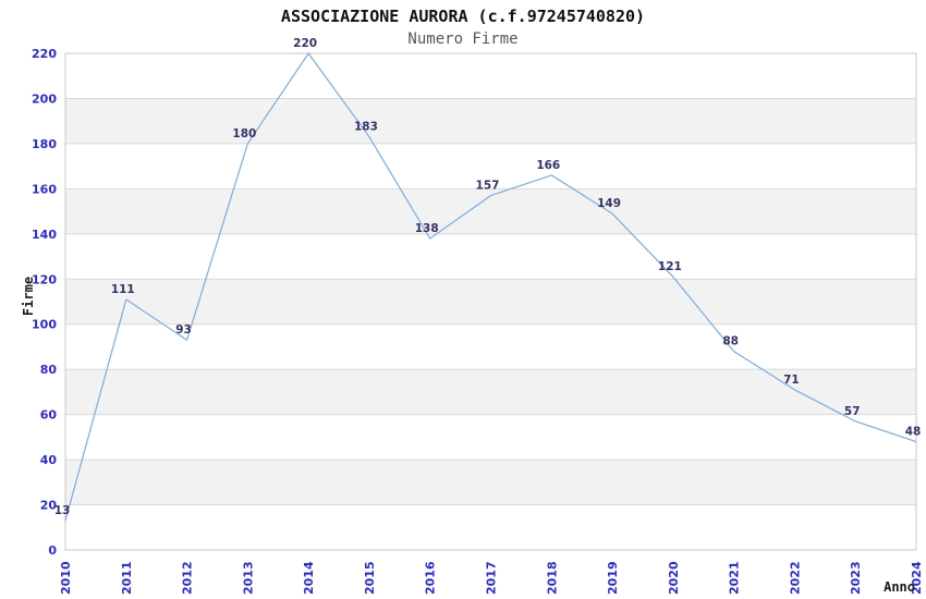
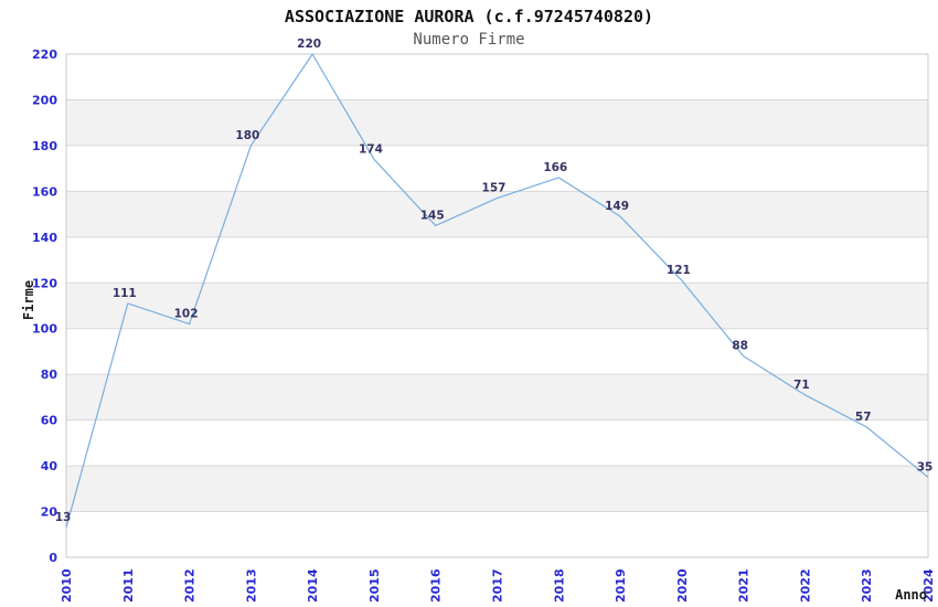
2012: 93 -> 102
2015: 183 -> 174
2016: 138 -> 145
2024: 48 -> 35
